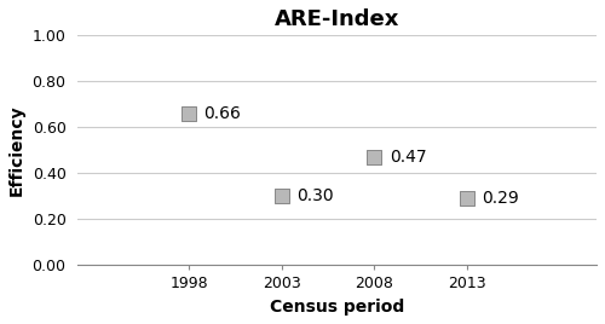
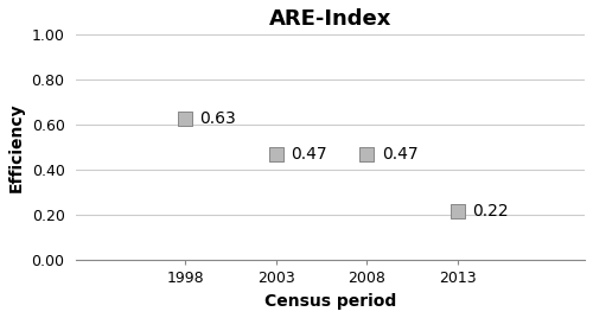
1998: 0.66 -> 0.63
2003: 0.30 -> 0.47
2013: 0.29 -> 0.22
